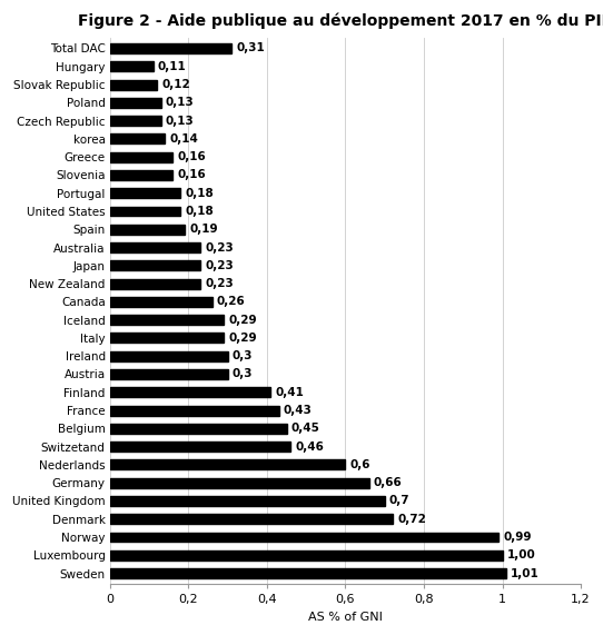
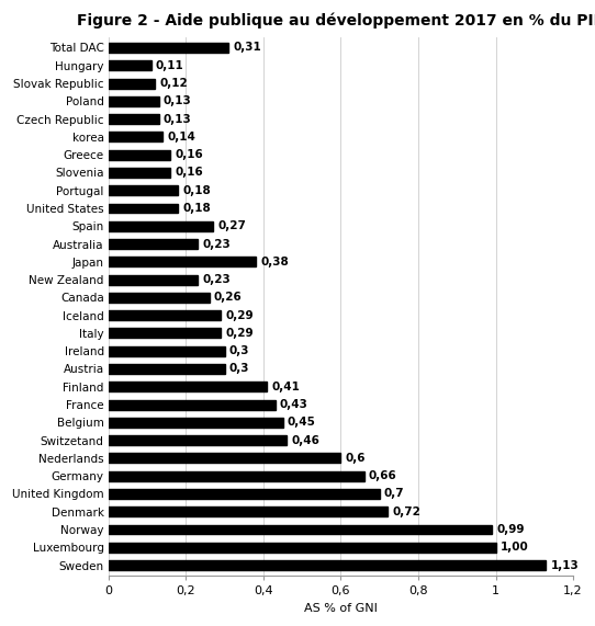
Spain: 0,19 -> 0,27
Japan: 0,23 -> 0,38
Sweden: 1,01 -> 1,13
